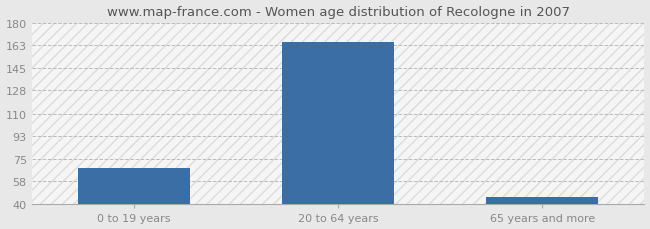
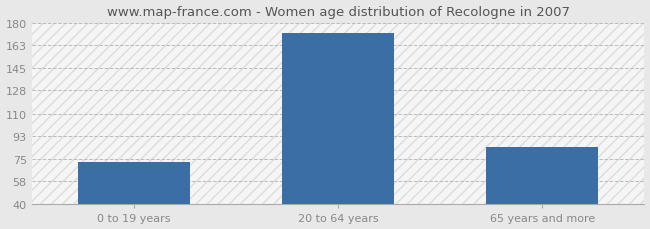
0 to 19 years: 68 -> 73
20 to 64 years: 165 -> 172
65 years and more: 46 -> 84
